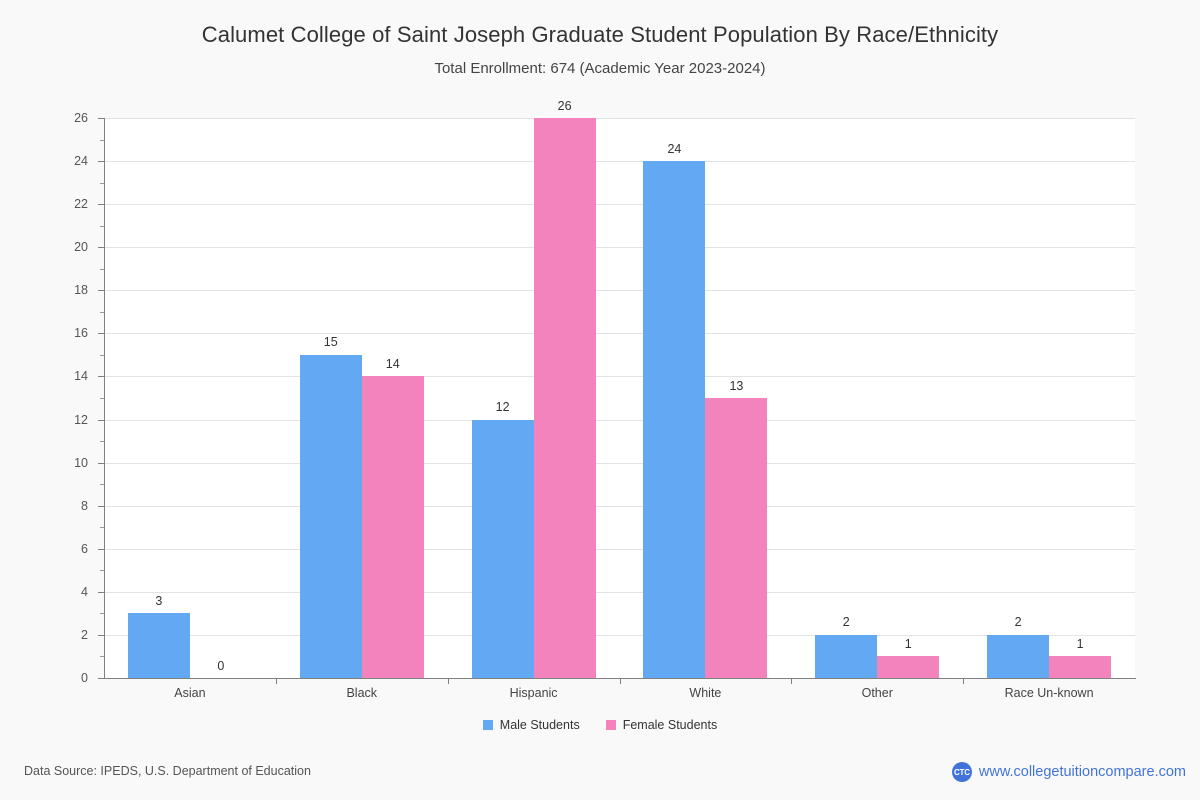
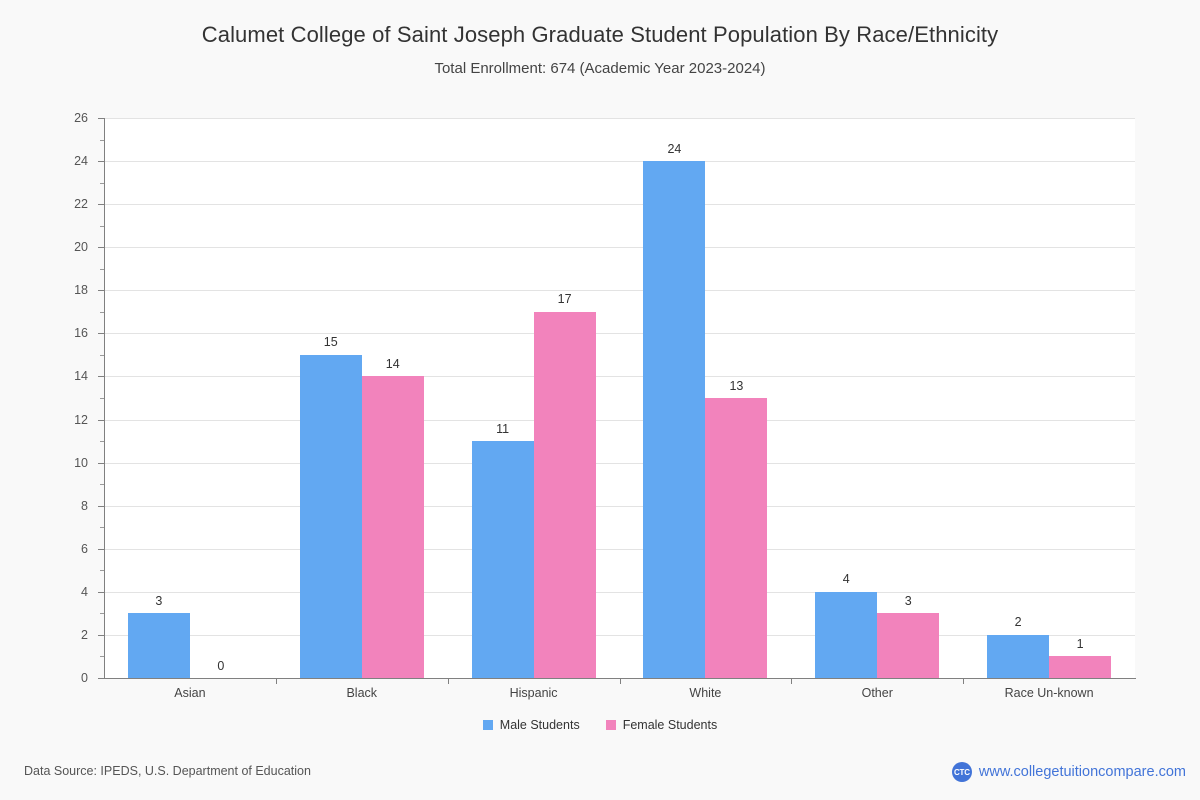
Male Students/Hispanic: 12 -> 11
Female Students/Hispanic: 26 -> 17
Male Students/Other: 2 -> 4
Female Students/Other: 1 -> 3
